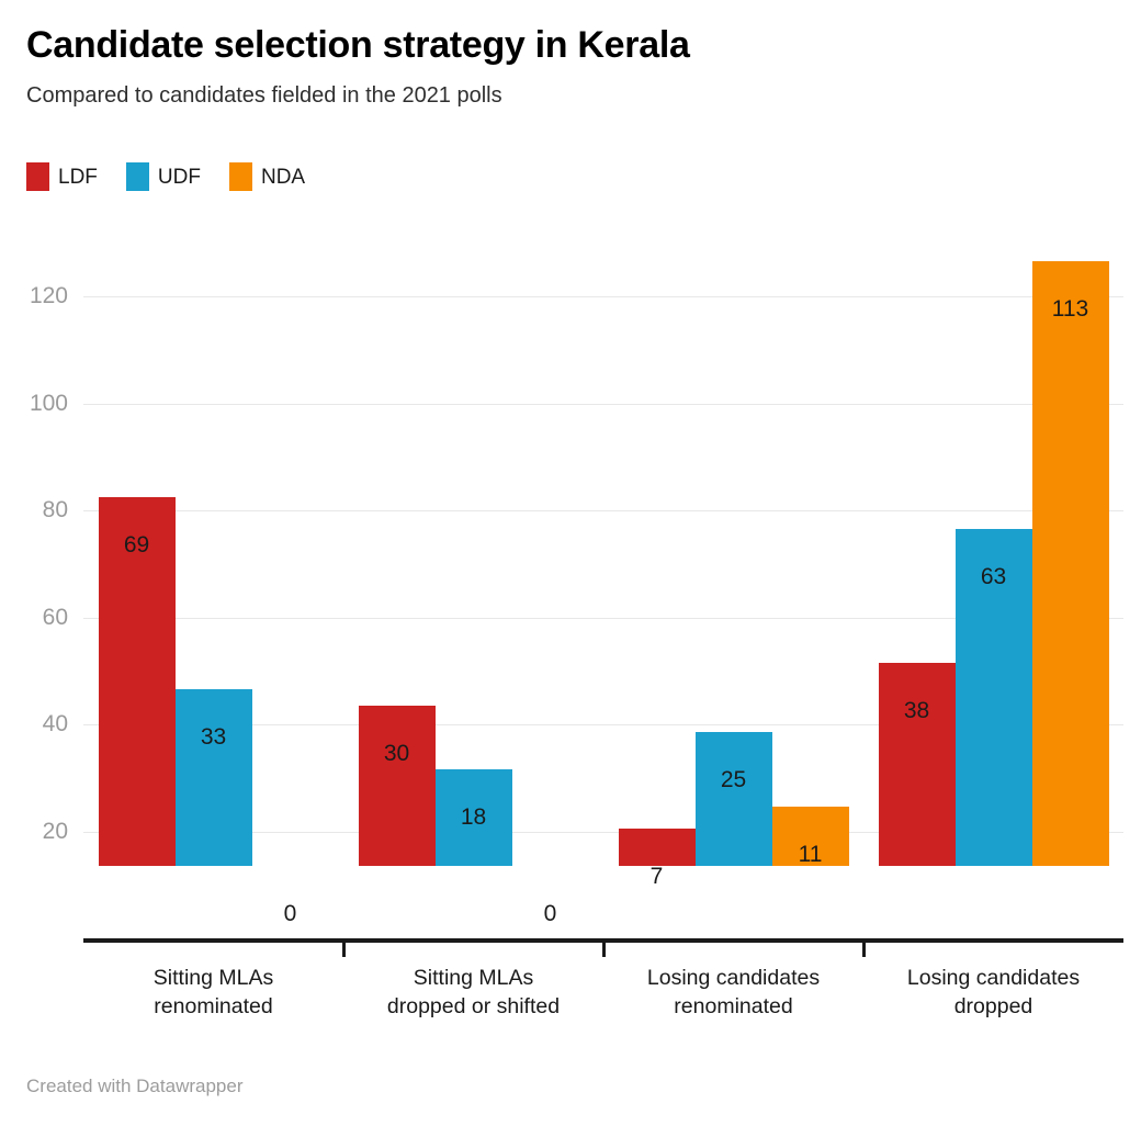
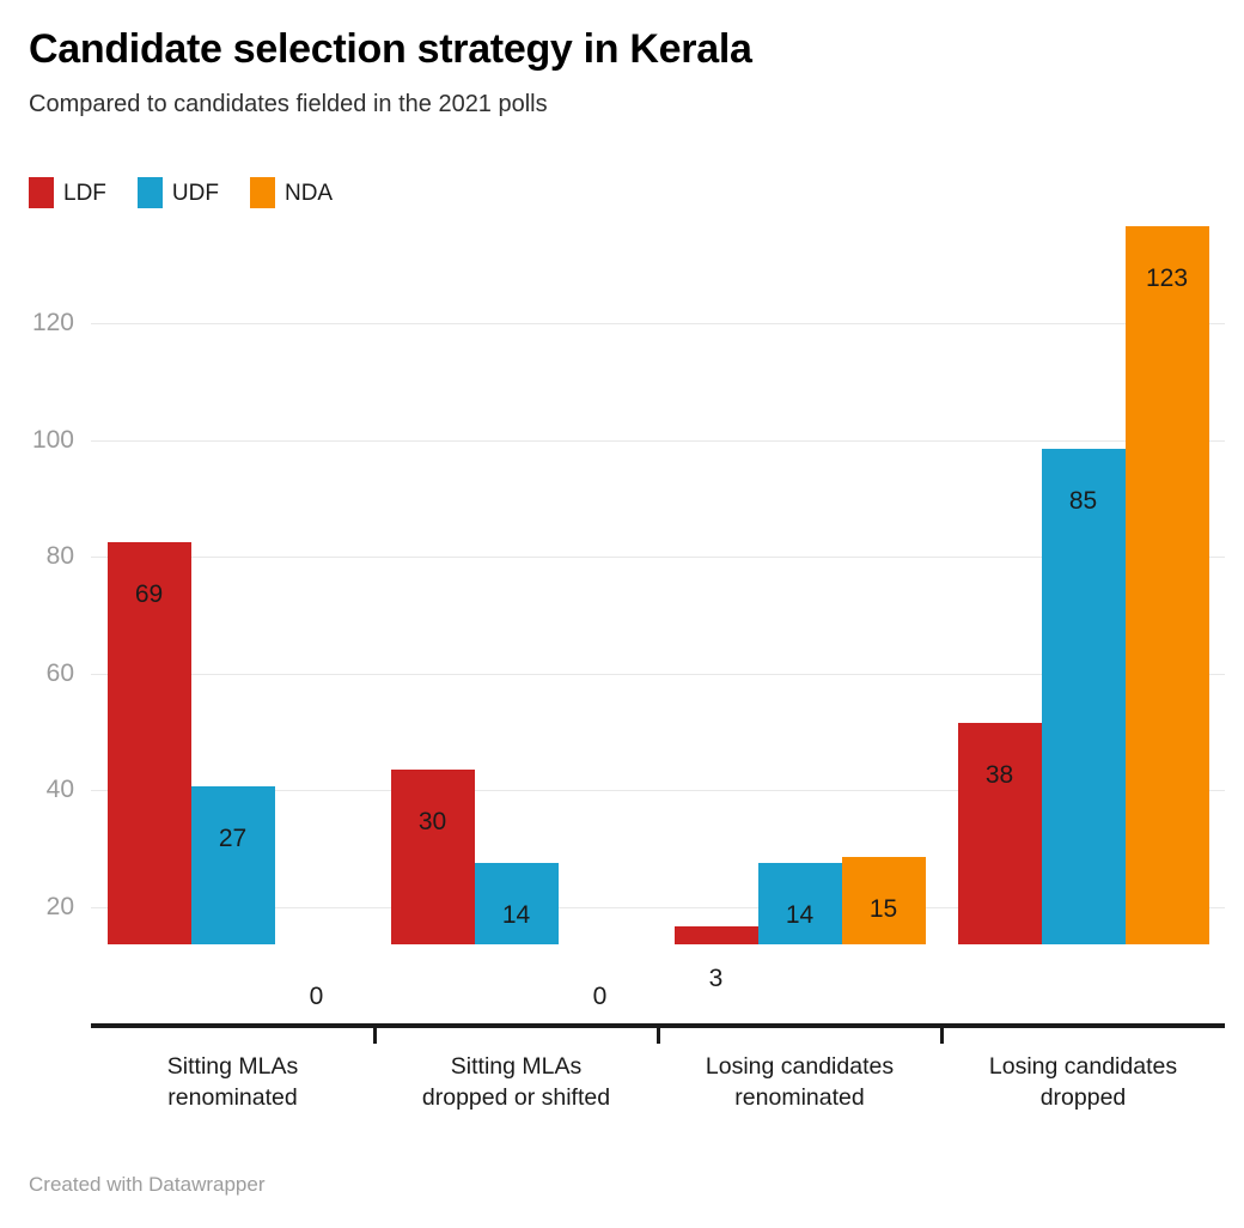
UDF/Sitting MLAs renominated: 33 -> 27
UDF/Sitting MLAs dropped or shifted: 18 -> 14
LDF/Losing candidates renominated: 7 -> 3
UDF/Losing candidates renominated: 25 -> 14
NDA/Losing candidates renominated: 11 -> 15
UDF/Losing candidates dropped: 63 -> 85
NDA/Losing candidates dropped: 113 -> 123
